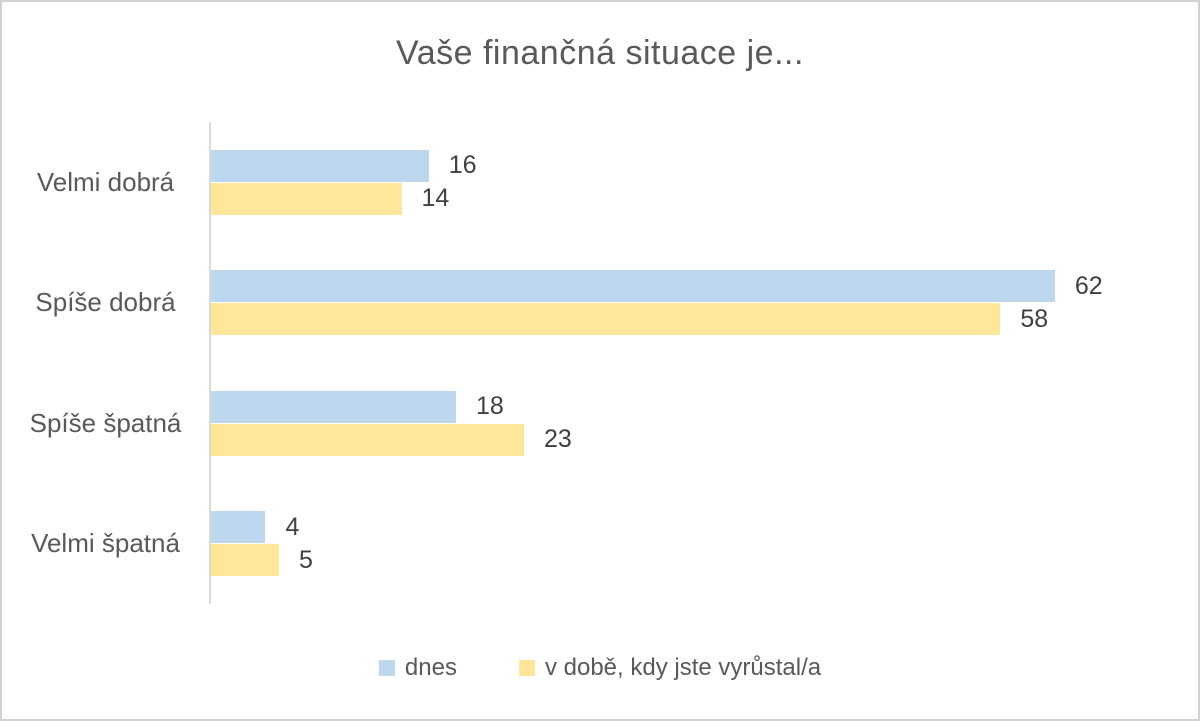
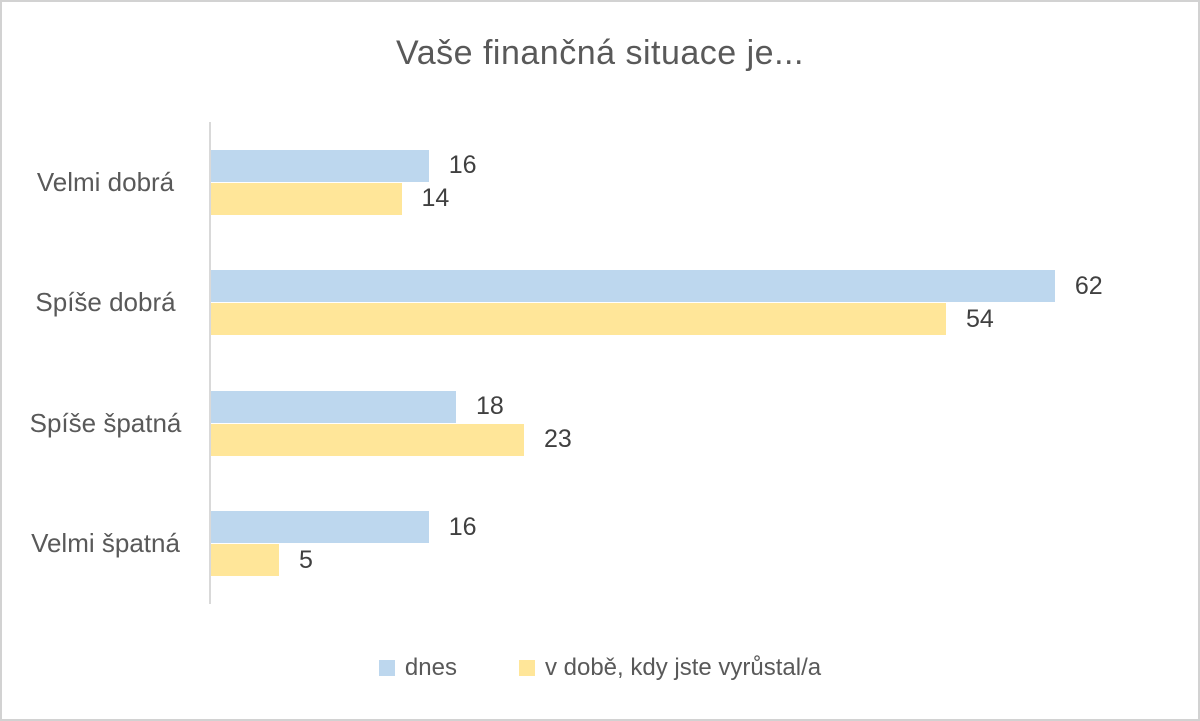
v době, kdy jste vyrůstal/a/Spíše dobrá: 58 -> 54
dnes/Velmi špatná: 4 -> 16
